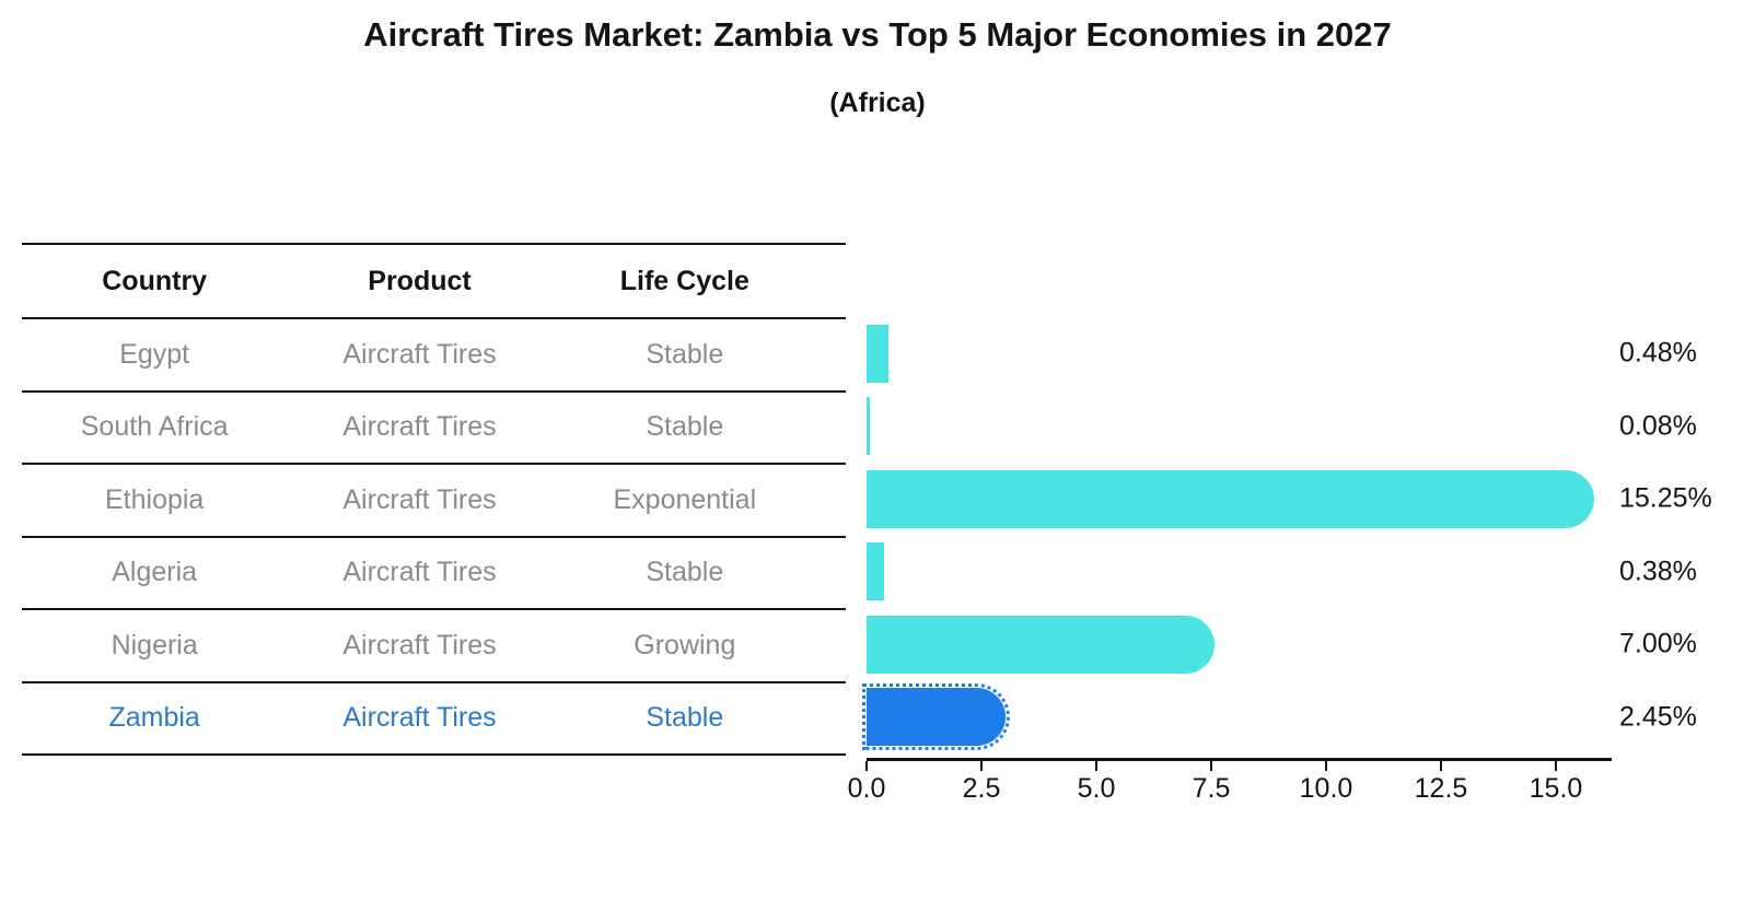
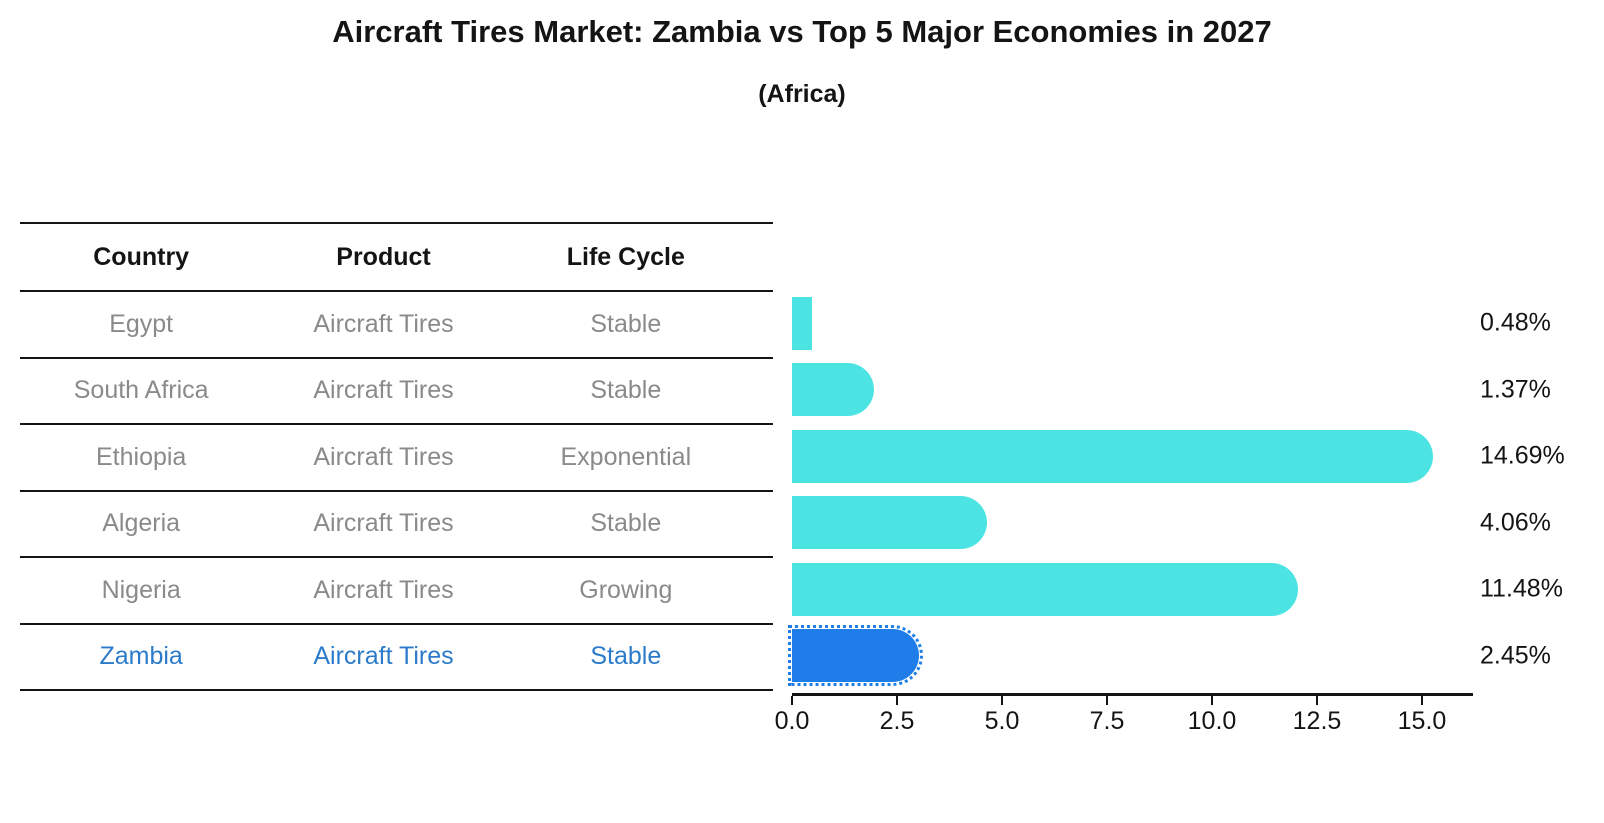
South Africa: 0.08% -> 1.37%
Ethiopia: 15.25% -> 14.69%
Algeria: 0.38% -> 4.06%
Nigeria: 7.00% -> 11.48%
